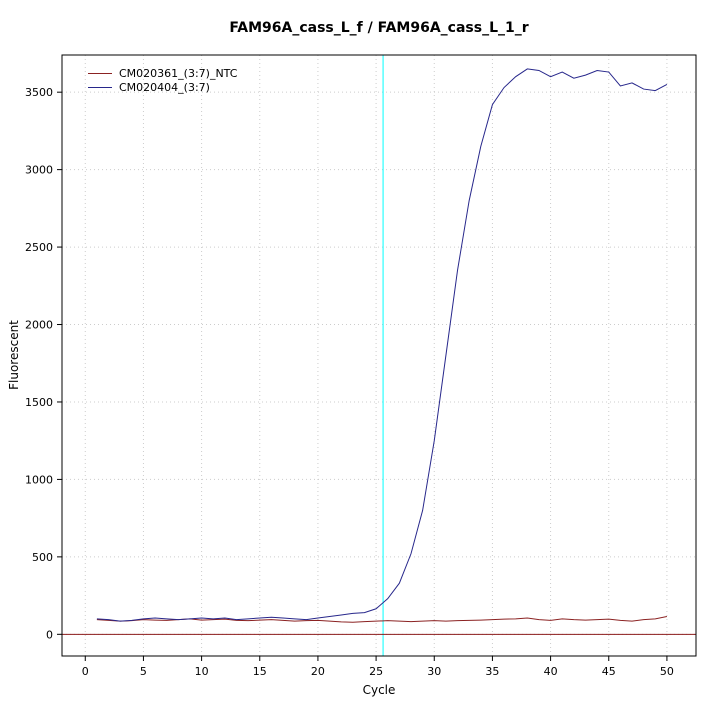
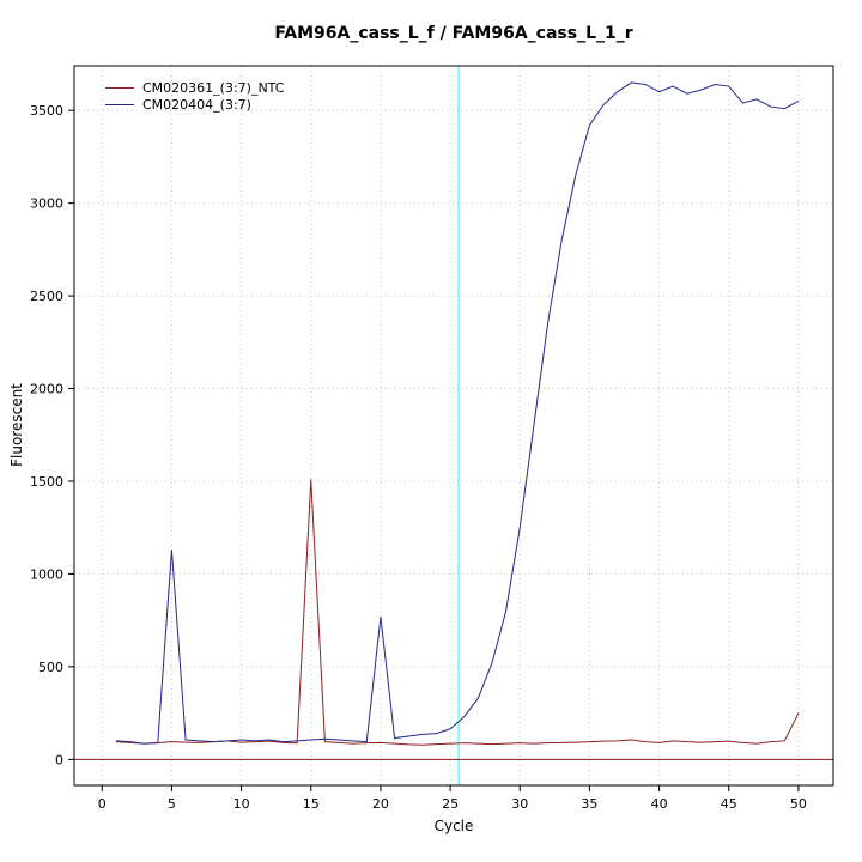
CM020404_(3:7)/5: 100 -> 1130
CM020361_(3:7)_NTC/15: 90 -> 1510
CM020404_(3:7)/20: 100 -> 770
CM020361_(3:7)_NTC/50: 120 -> 250
